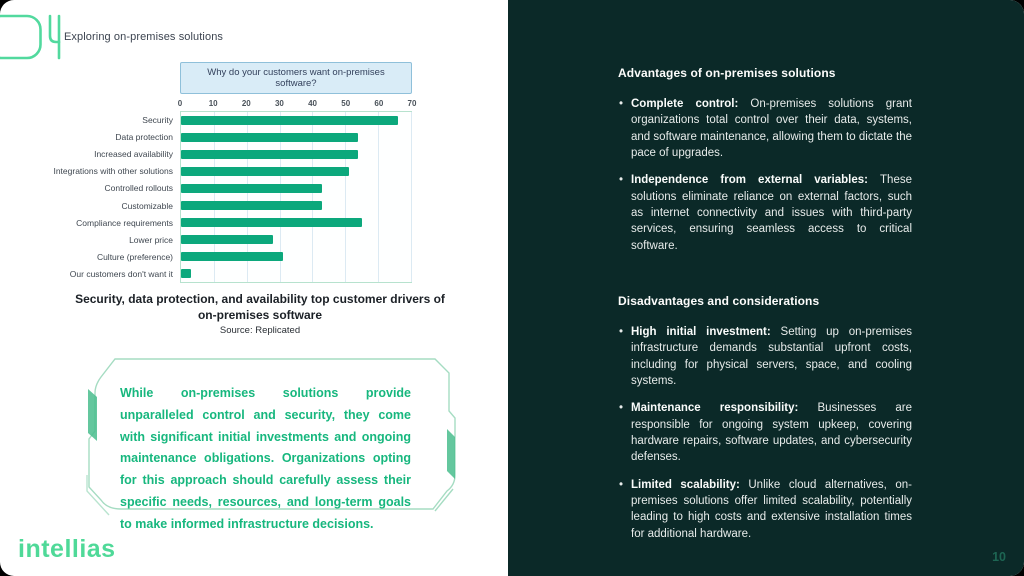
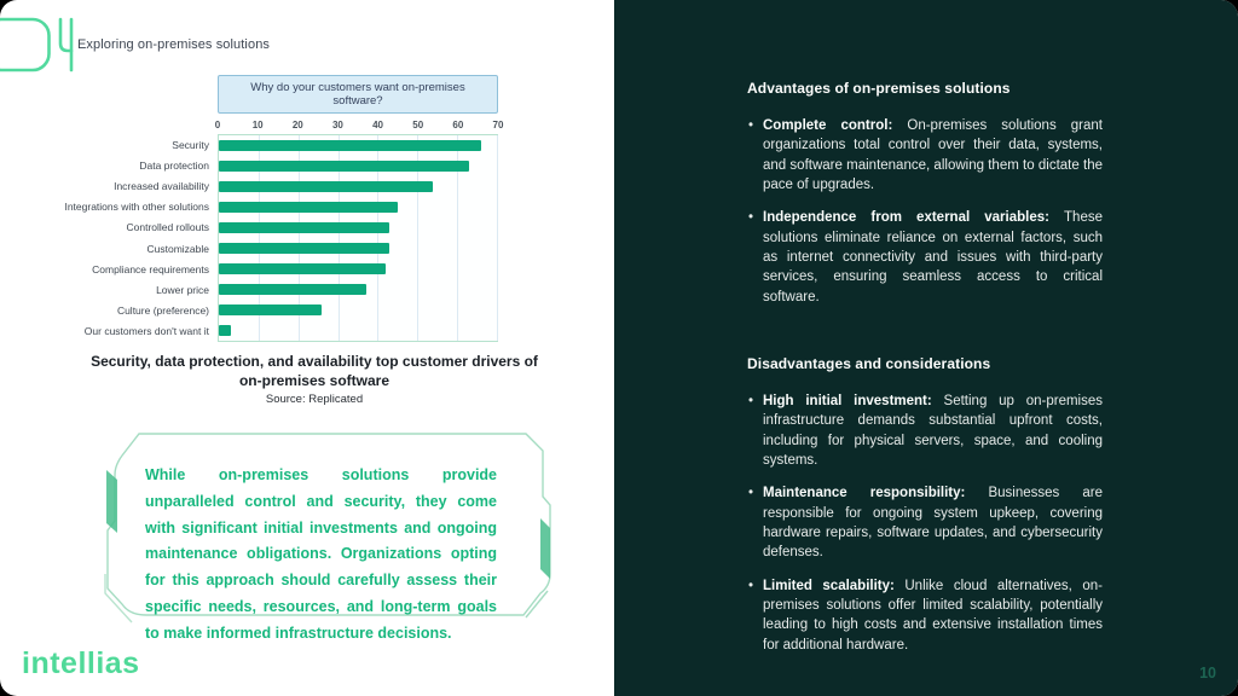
Data protection: 54 -> 63
Integrations with other solutions: 51 -> 45
Compliance requirements: 55 -> 42
Lower price: 28 -> 37
Culture (preference): 31 -> 26
